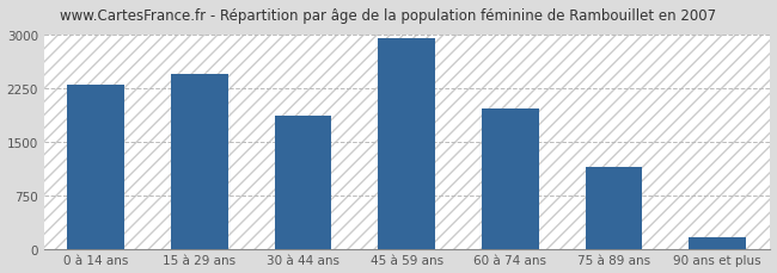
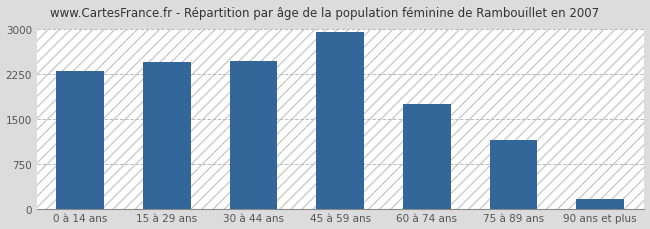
30 à 44 ans: 1860 -> 2460
60 à 74 ans: 1960 -> 1750
